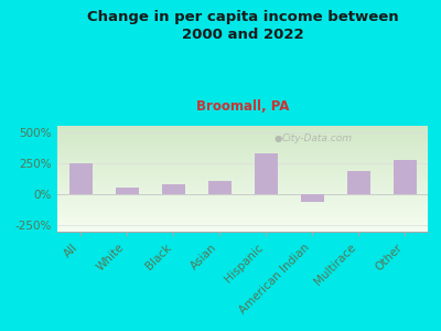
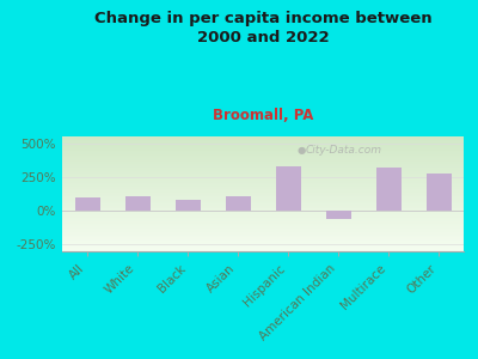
All: 250% -> 100%
White: 50% -> 110%
Multirace: 190% -> 320%
